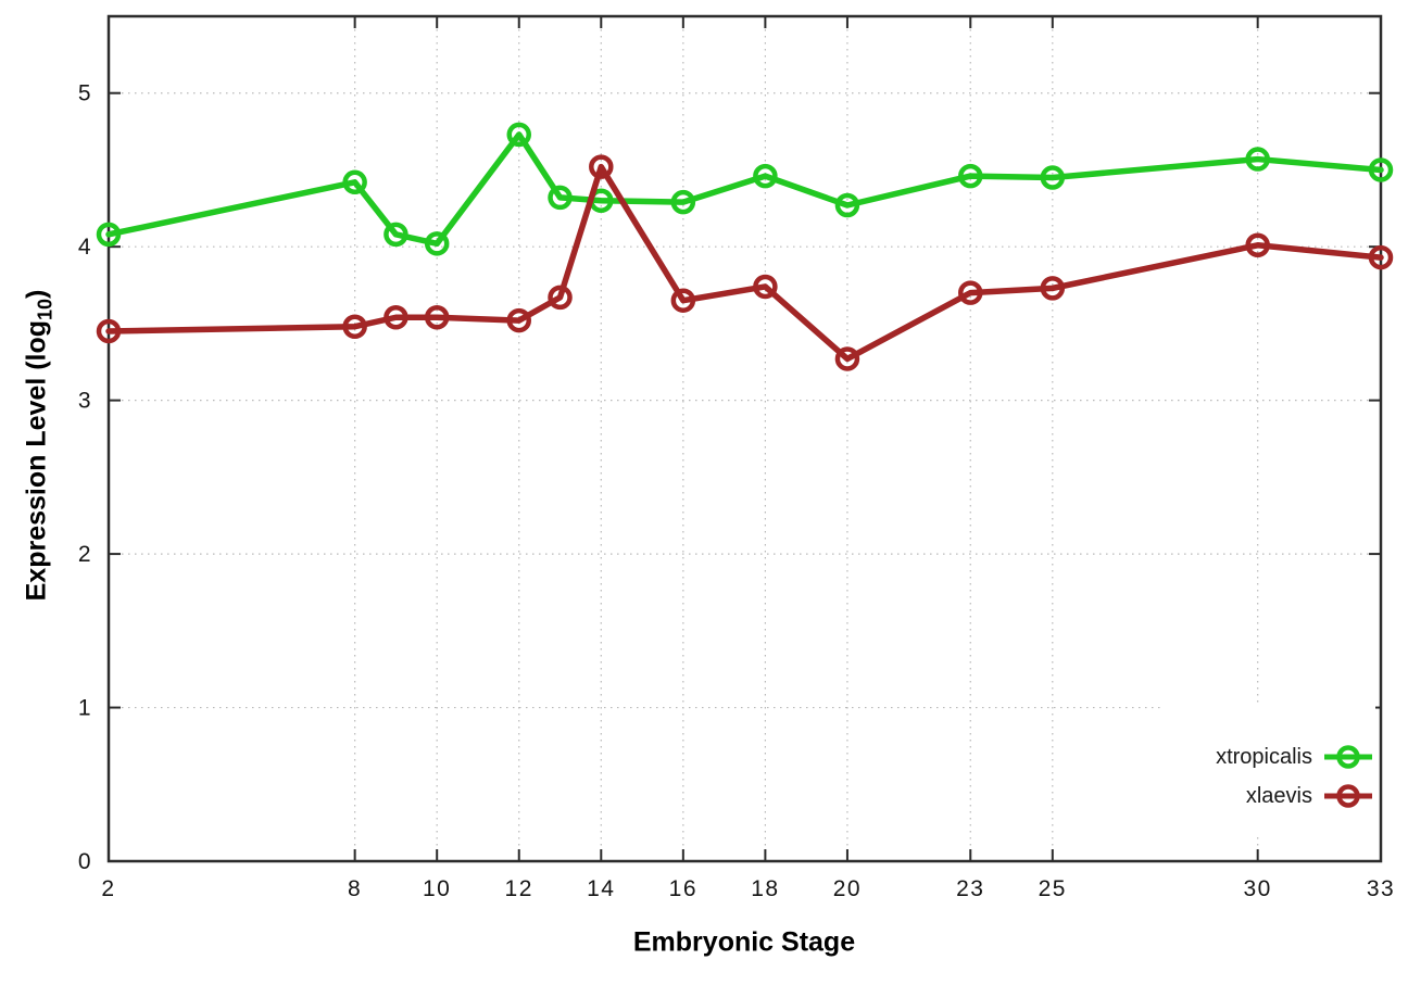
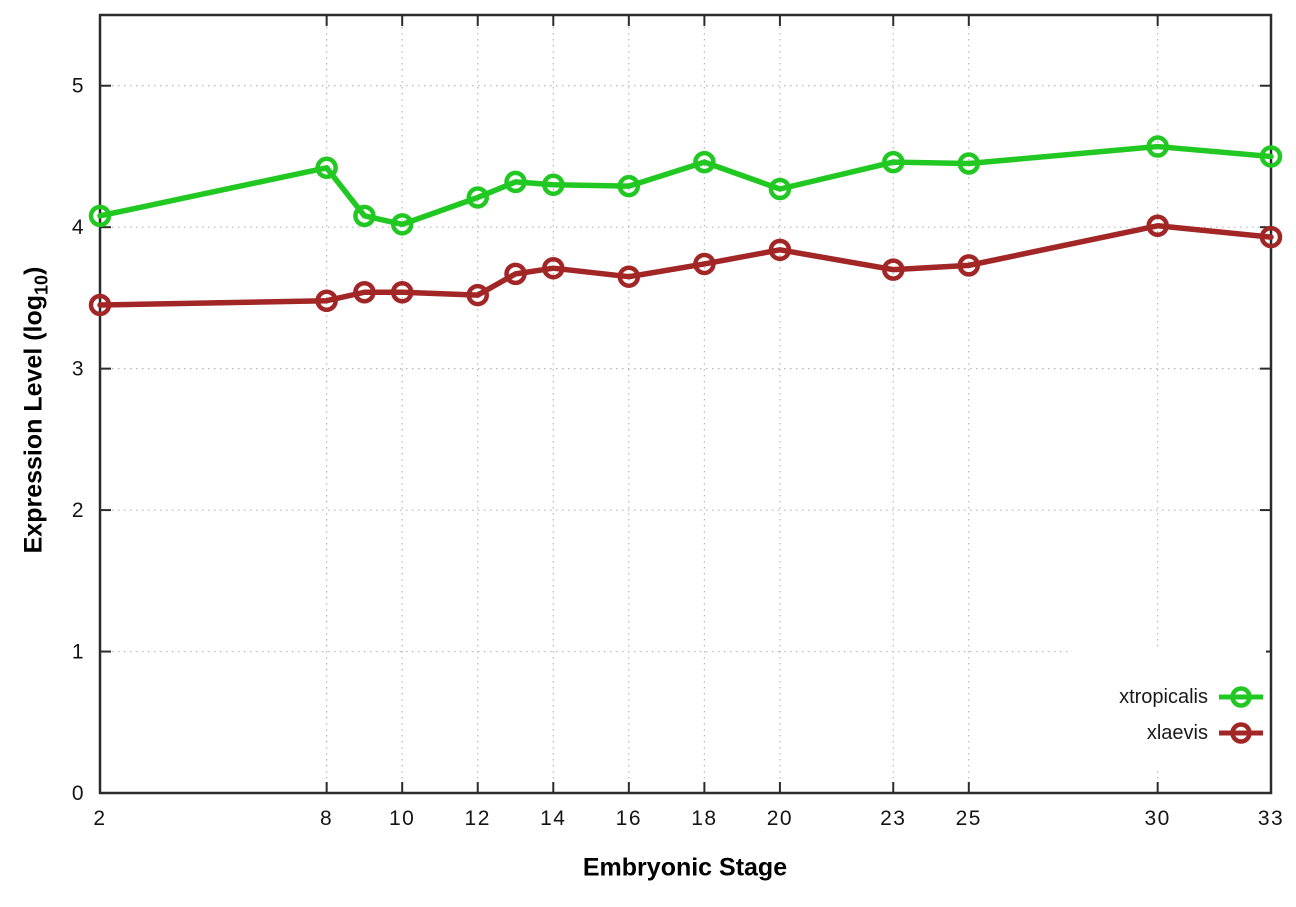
xtropicalis/12: 4.73 -> 4.21
xlaevis/14: 4.52 -> 3.71
xlaevis/20: 3.27 -> 3.84
